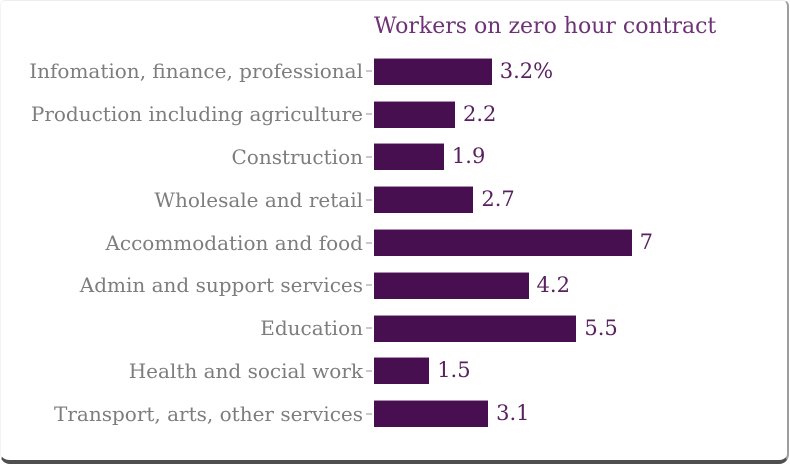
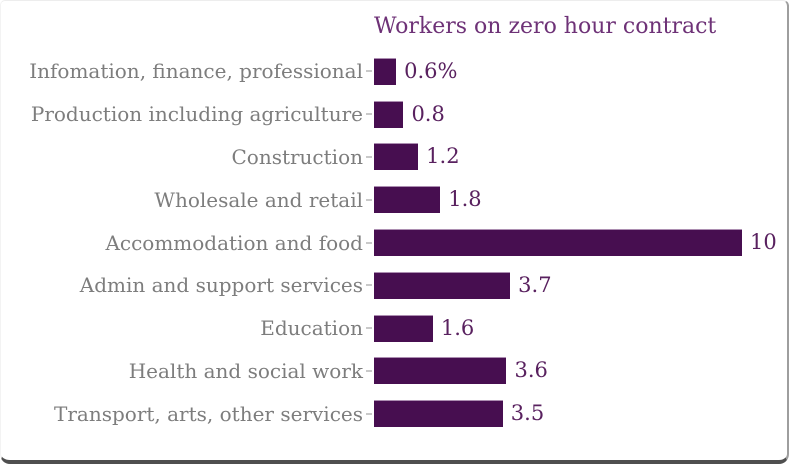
Infomation, finance, professional: 3.2% -> 0.6%
Production including agriculture: 2.2 -> 0.8
Construction: 1.9 -> 1.2
Wholesale and retail: 2.7 -> 1.8
Accommodation and food: 7 -> 10
Admin and support services: 4.2 -> 3.7
Education: 5.5 -> 1.6
Health and social work: 1.5 -> 3.6
Transport, arts, other services: 3.1 -> 3.5
